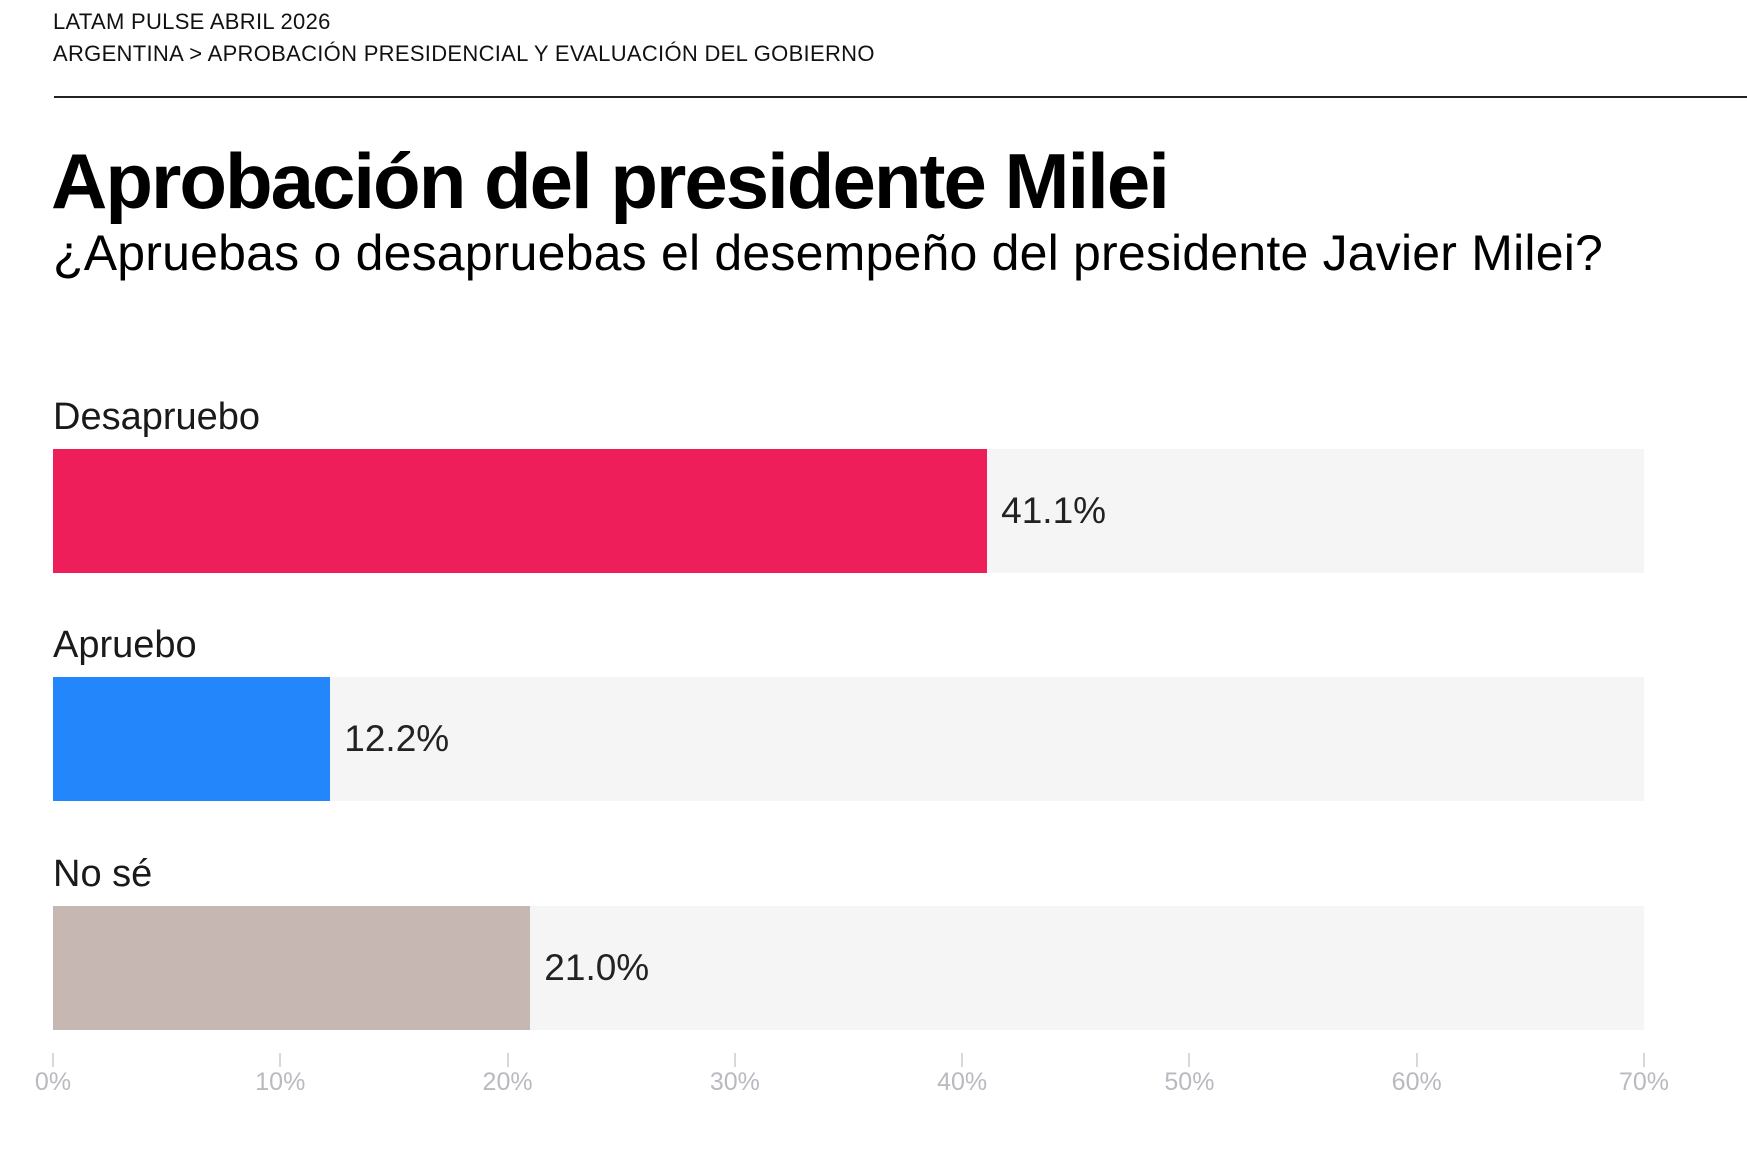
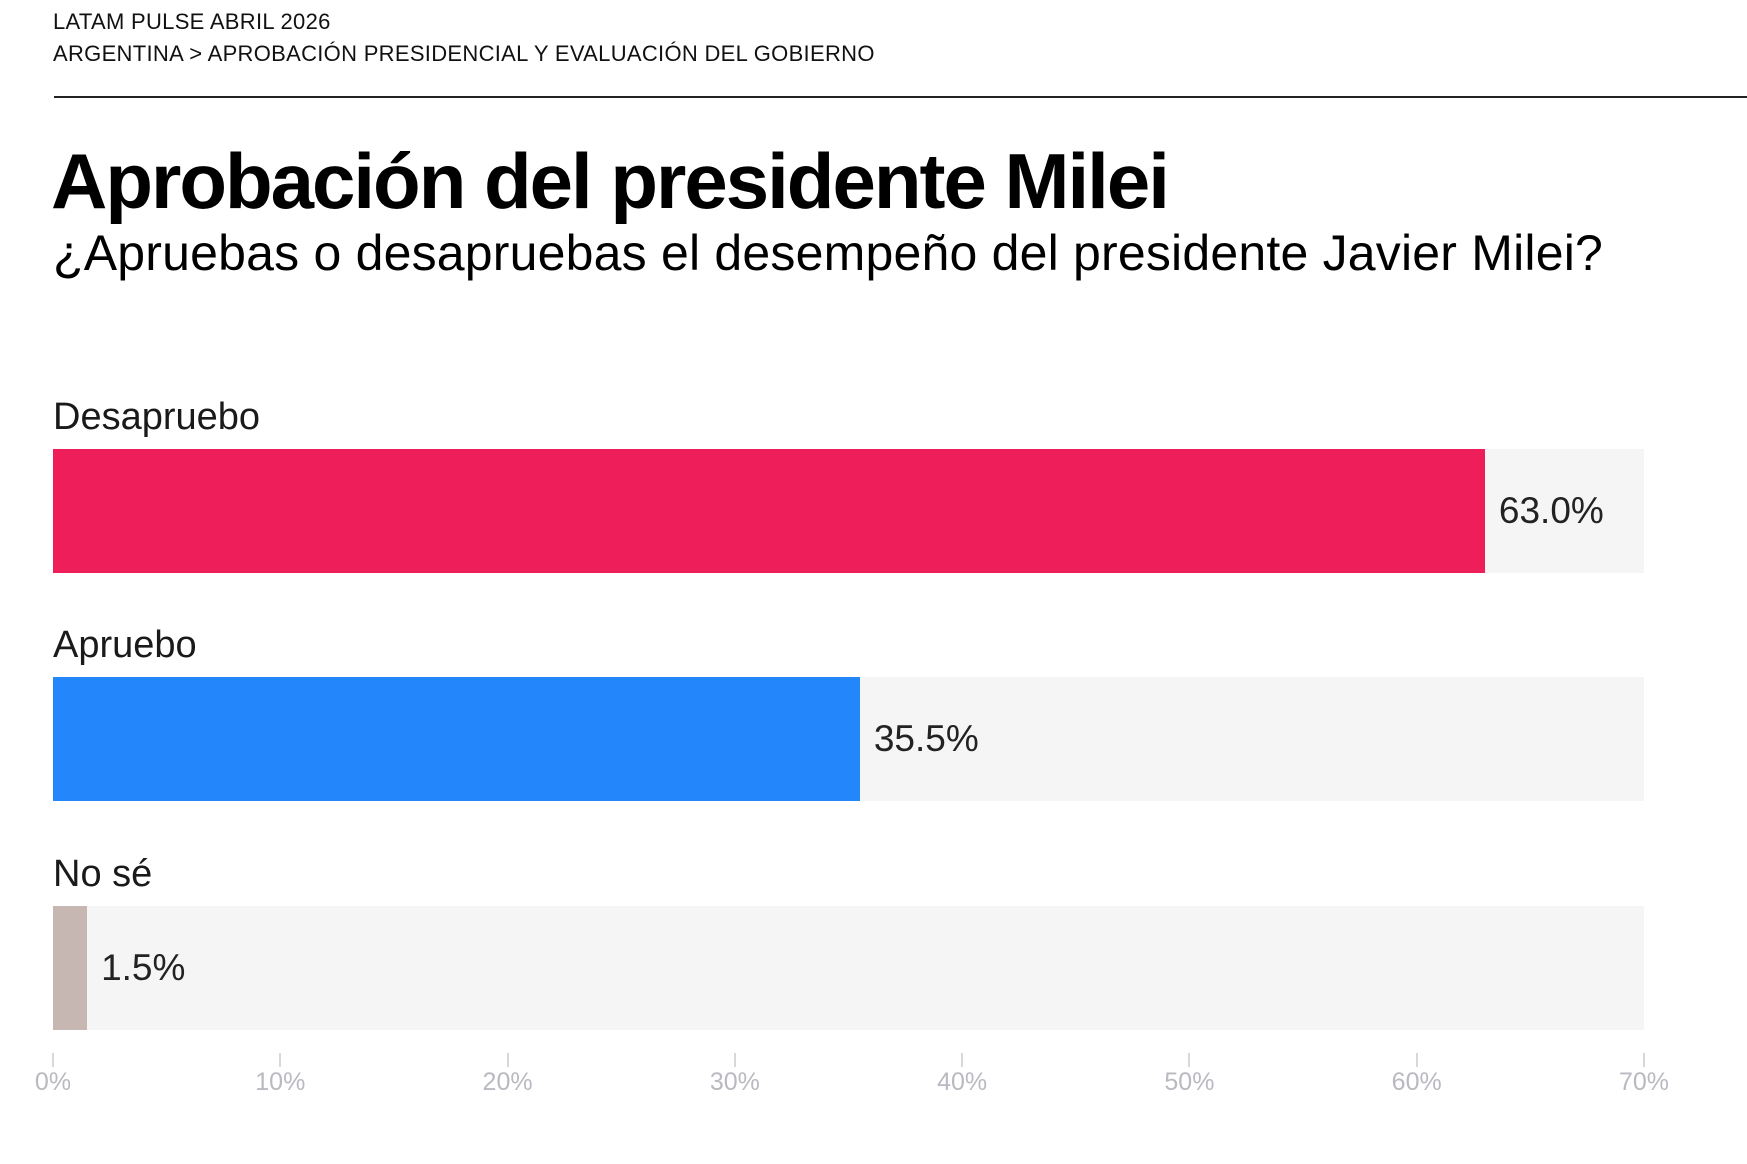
Desapruebo: 41.1% -> 63.0%
Apruebo: 12.2% -> 35.5%
No sé: 21.0% -> 1.5%
